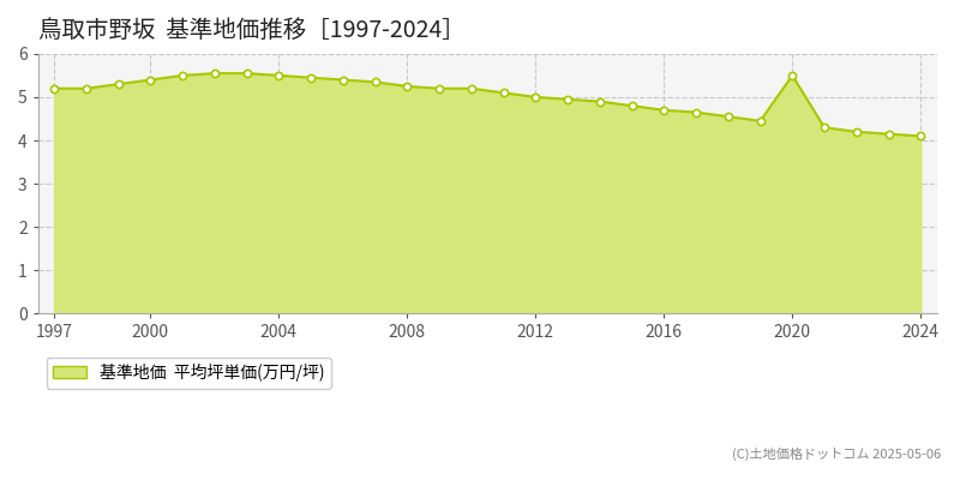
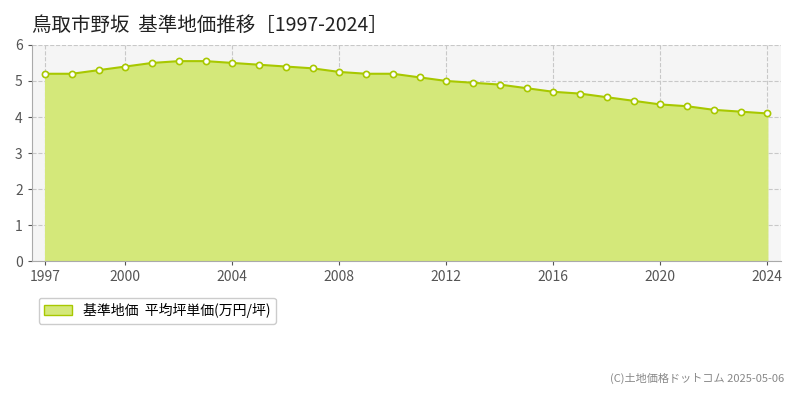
2020: 5.50 -> 4.35
